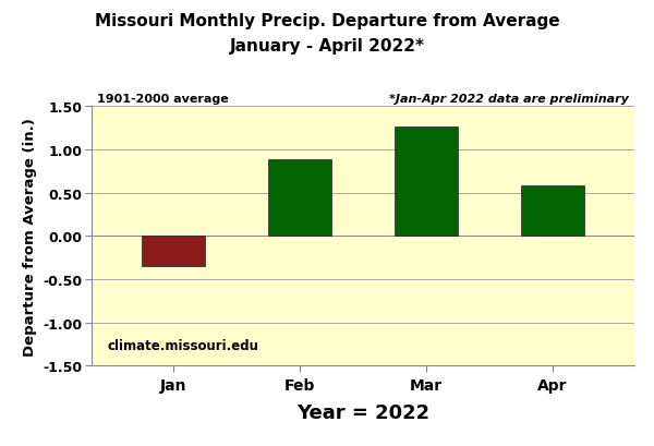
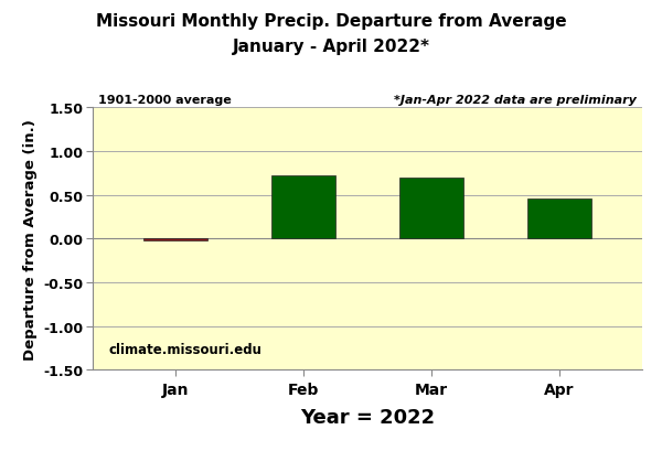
Jan: -0.35 -> -0.02
Feb: 0.89 -> 0.72
Mar: 1.27 -> 0.70
Apr: 0.58 -> 0.46
